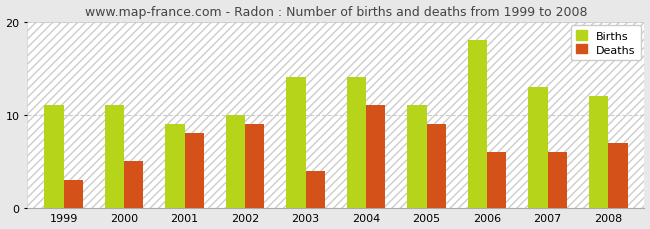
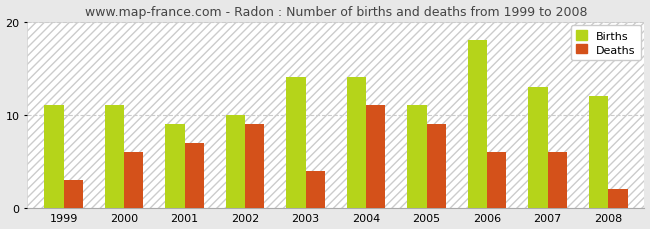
Deaths/2000: 5 -> 6
Deaths/2001: 8 -> 7
Deaths/2008: 7 -> 2
